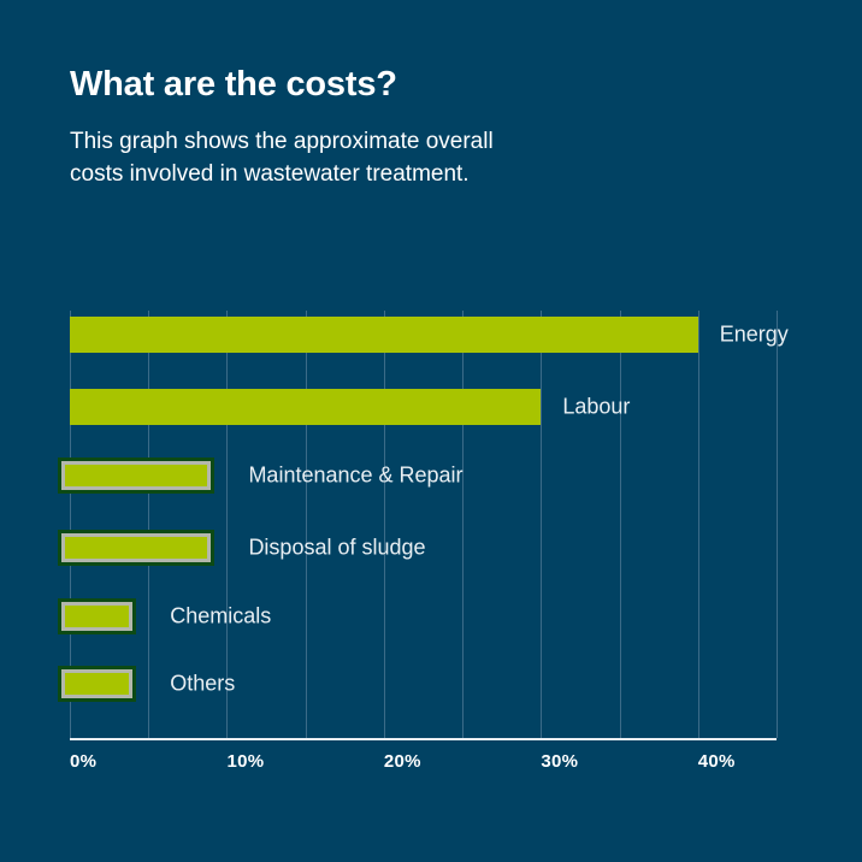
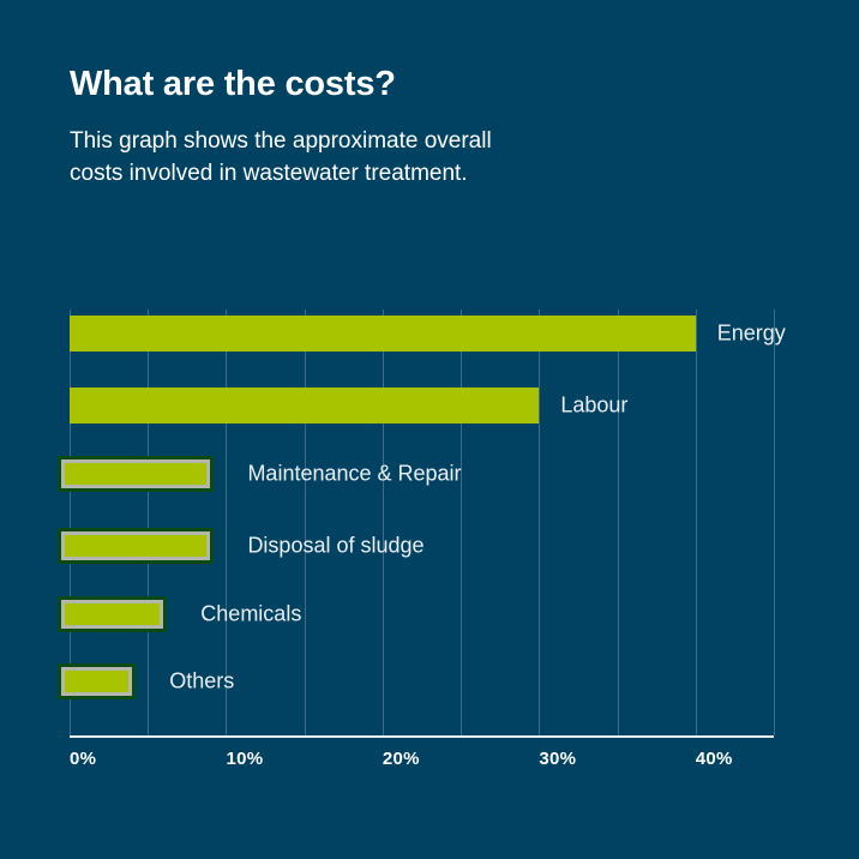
Chemicals: 5% -> 7%
